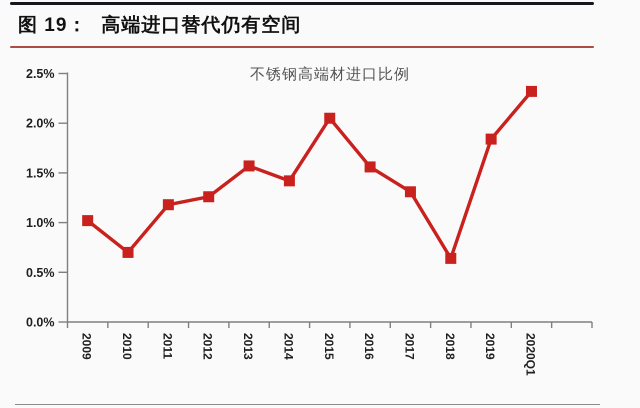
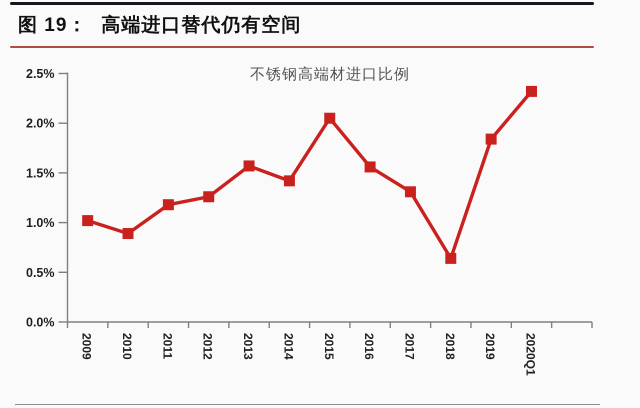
2010: 0.7% -> 0.9%
